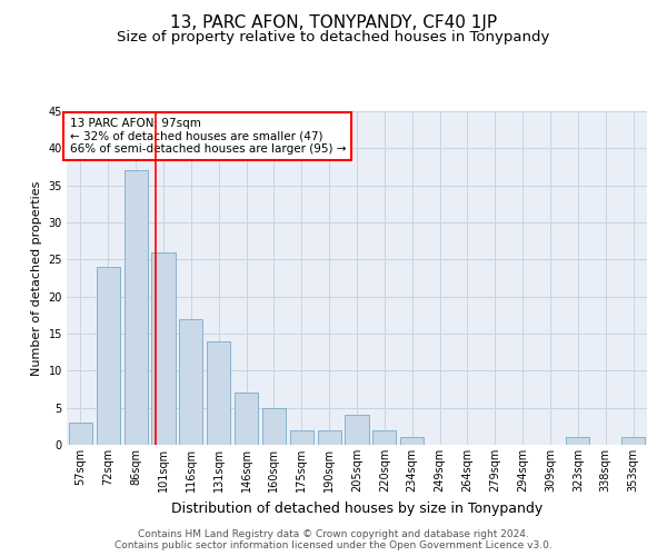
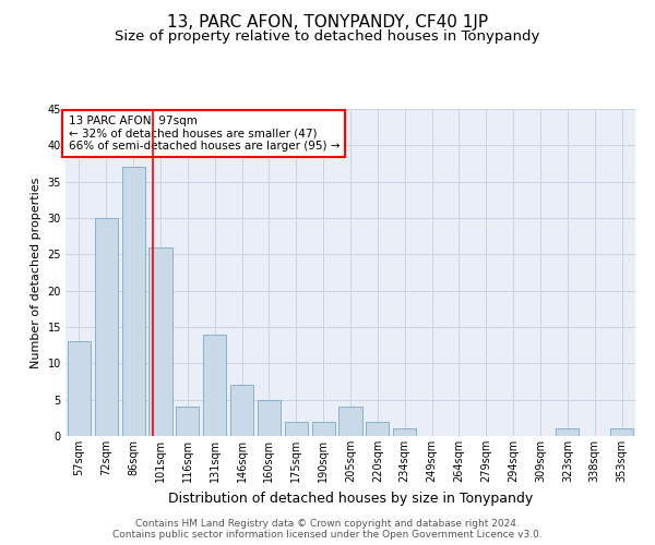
57sqm: 3 -> 13
72sqm: 24 -> 30
116sqm: 17 -> 4
